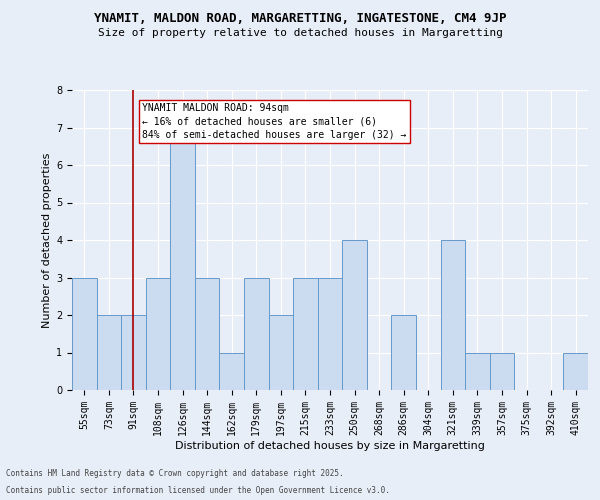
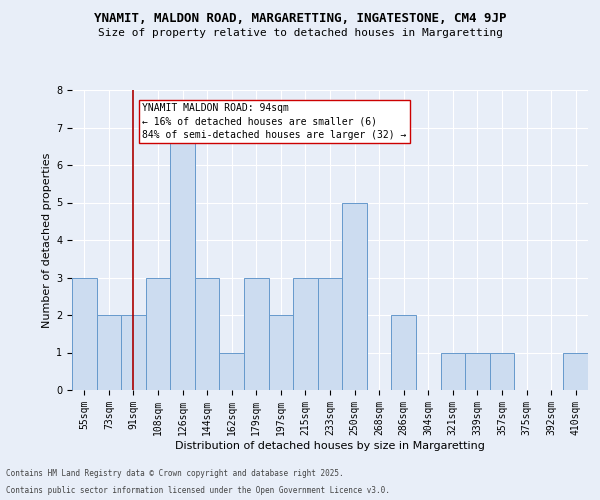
250sqm: 4 -> 5
321sqm: 4 -> 1
